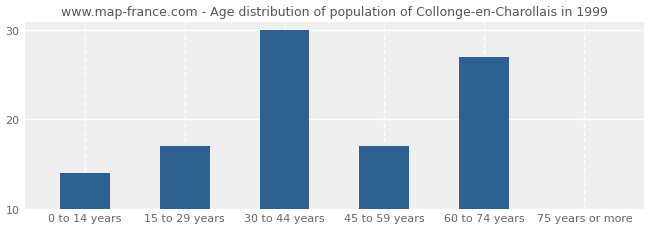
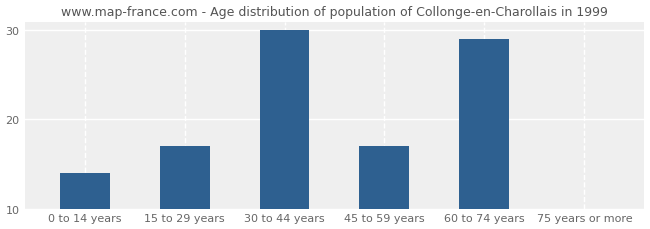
60 to 74 years: 27 -> 29
